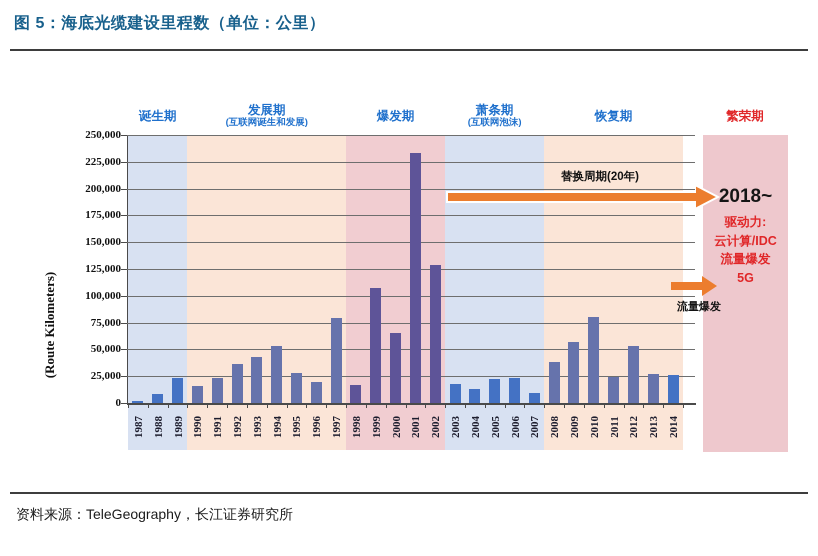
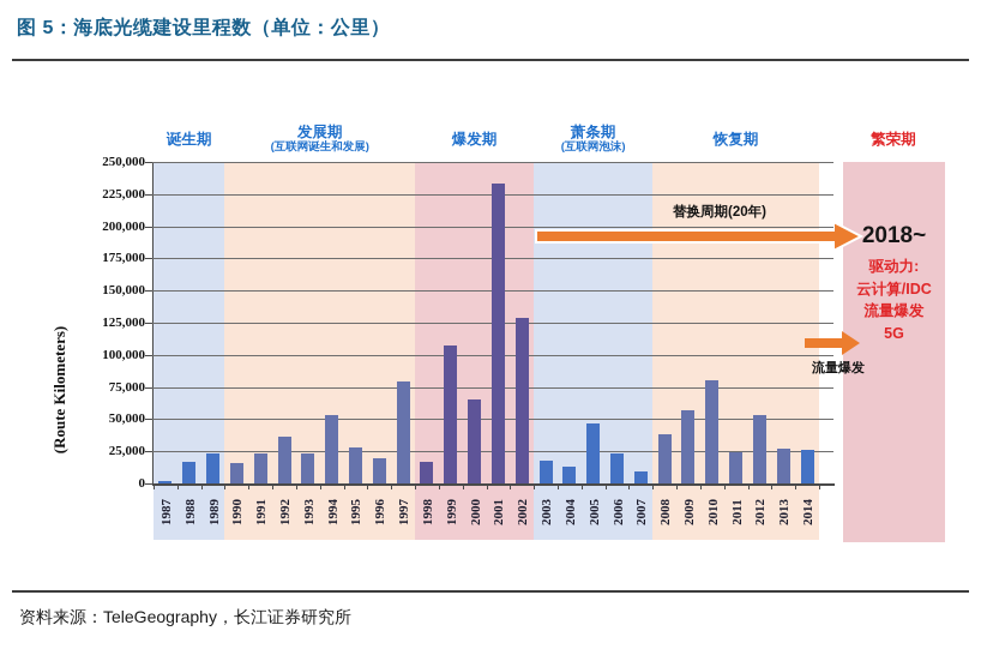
1988: 8000 -> 17000
1993: 43000 -> 23000
2005: 22000 -> 47000
